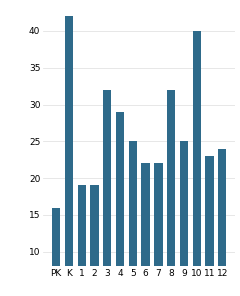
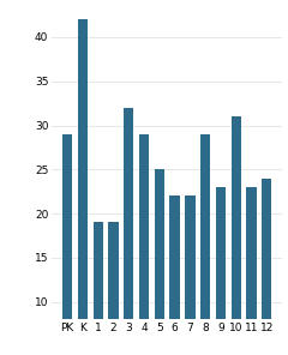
PK: 16 -> 29
8: 32 -> 29
9: 25 -> 23
10: 40 -> 31
